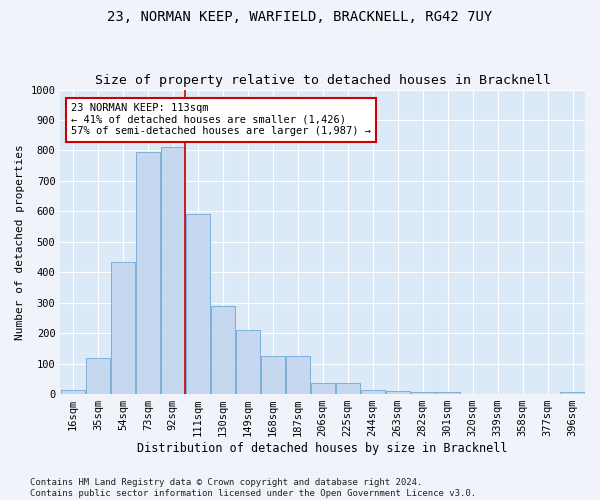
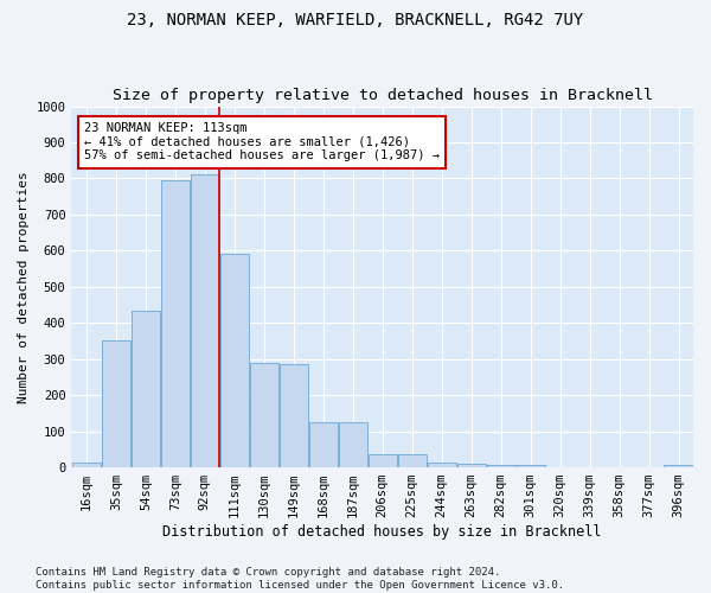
35sqm: 120 -> 350
149sqm: 210 -> 285
